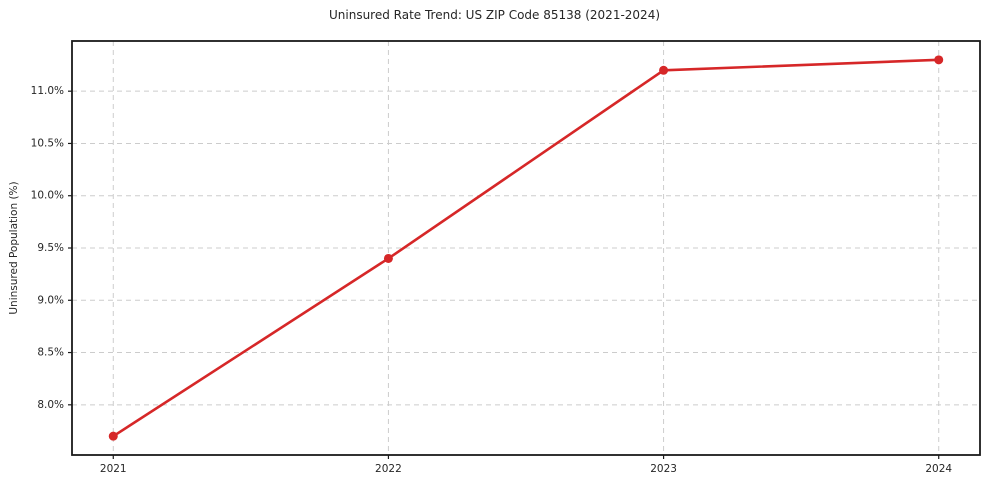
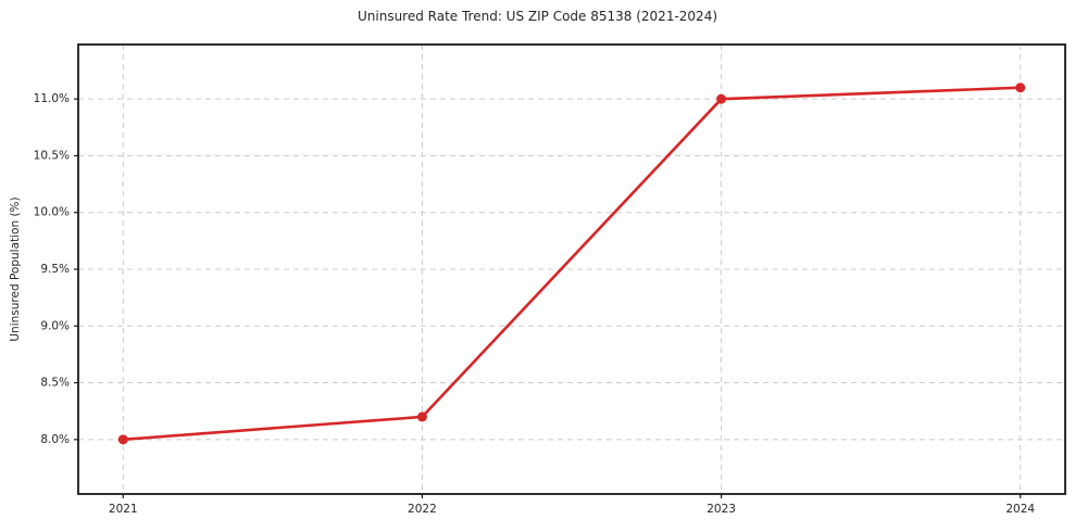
2021: 7.7% -> 8.0%
2022: 9.4% -> 8.2%
2023: 11.2% -> 11.0%
2024: 11.3% -> 11.1%
